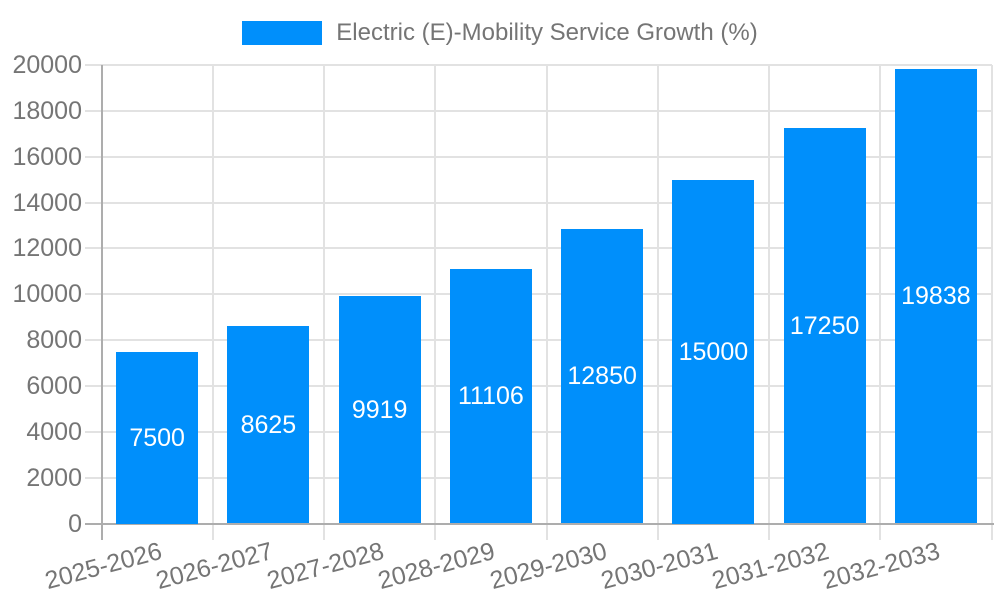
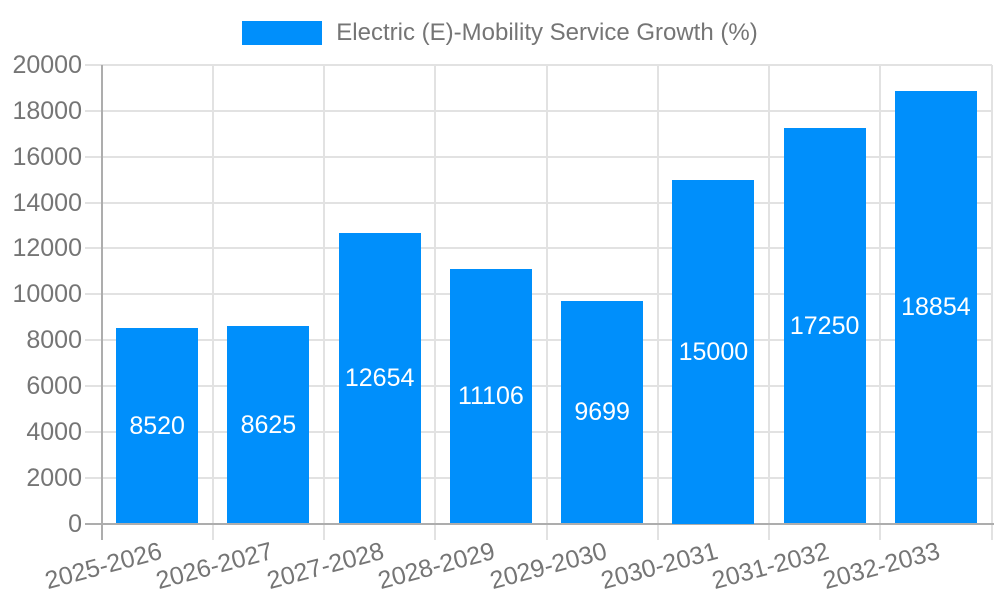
2025-2026: 7500 -> 8520
2027-2028: 9919 -> 12654
2029-2030: 12850 -> 9699
2032-2033: 19838 -> 18854
